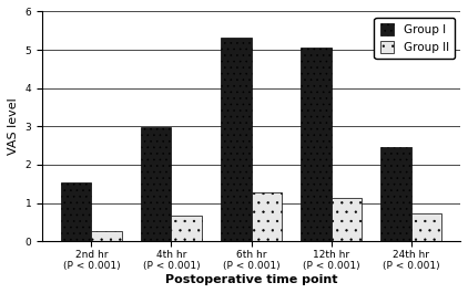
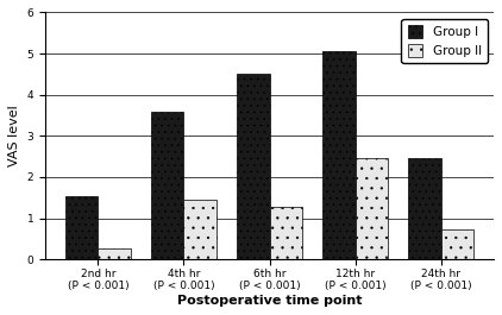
Group I/4th hr (P < 0.001): 2.97 -> 3.60
Group II/4th hr (P < 0.001): 0.68 -> 1.45
Group I/6th hr (P < 0.001): 5.33 -> 4.50
Group II/12th hr (P < 0.001): 1.12 -> 2.45
